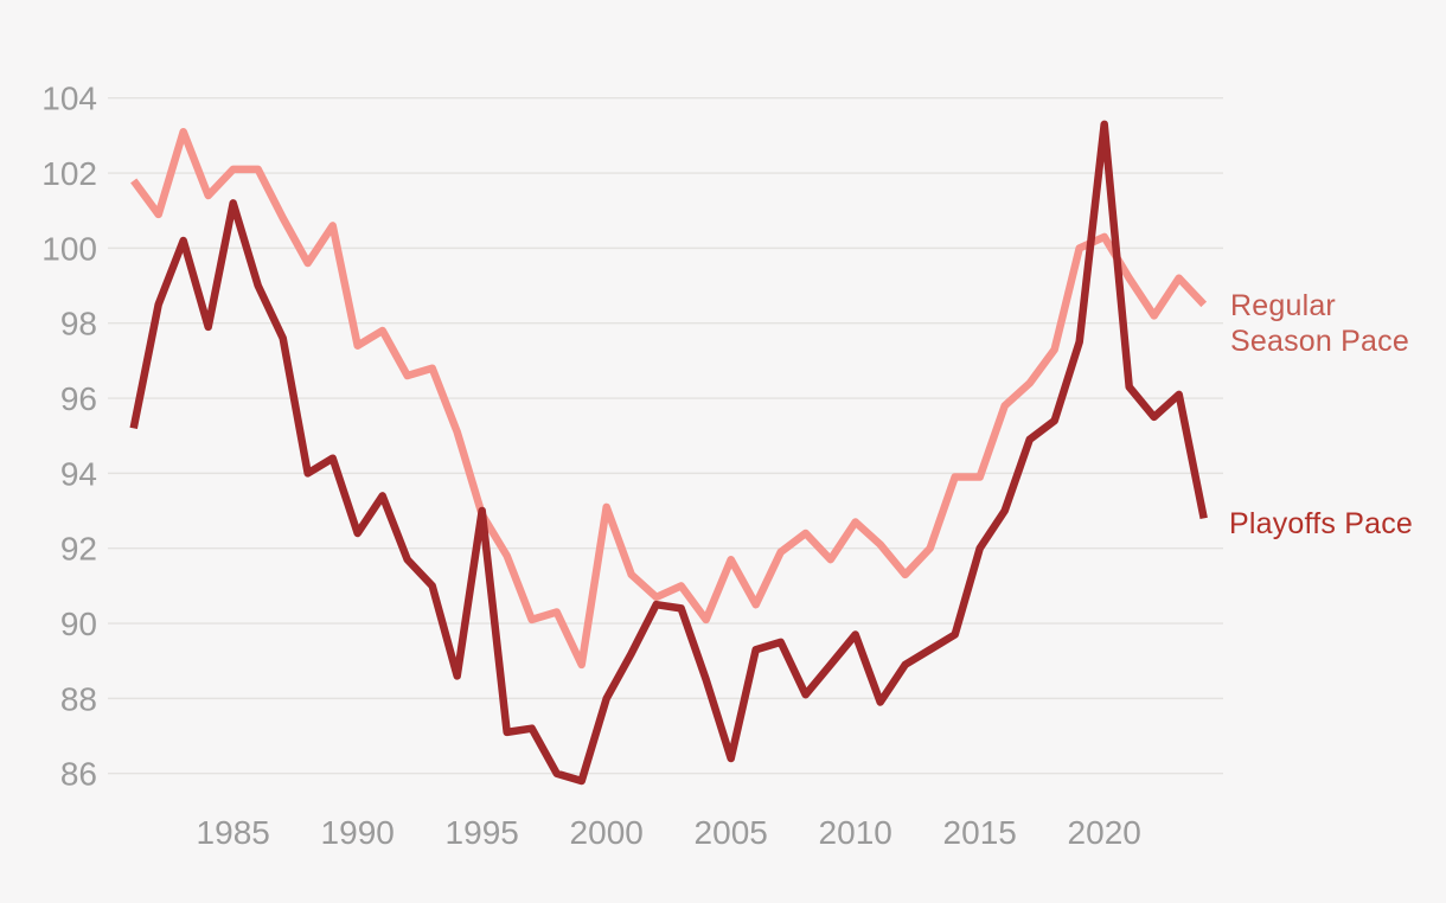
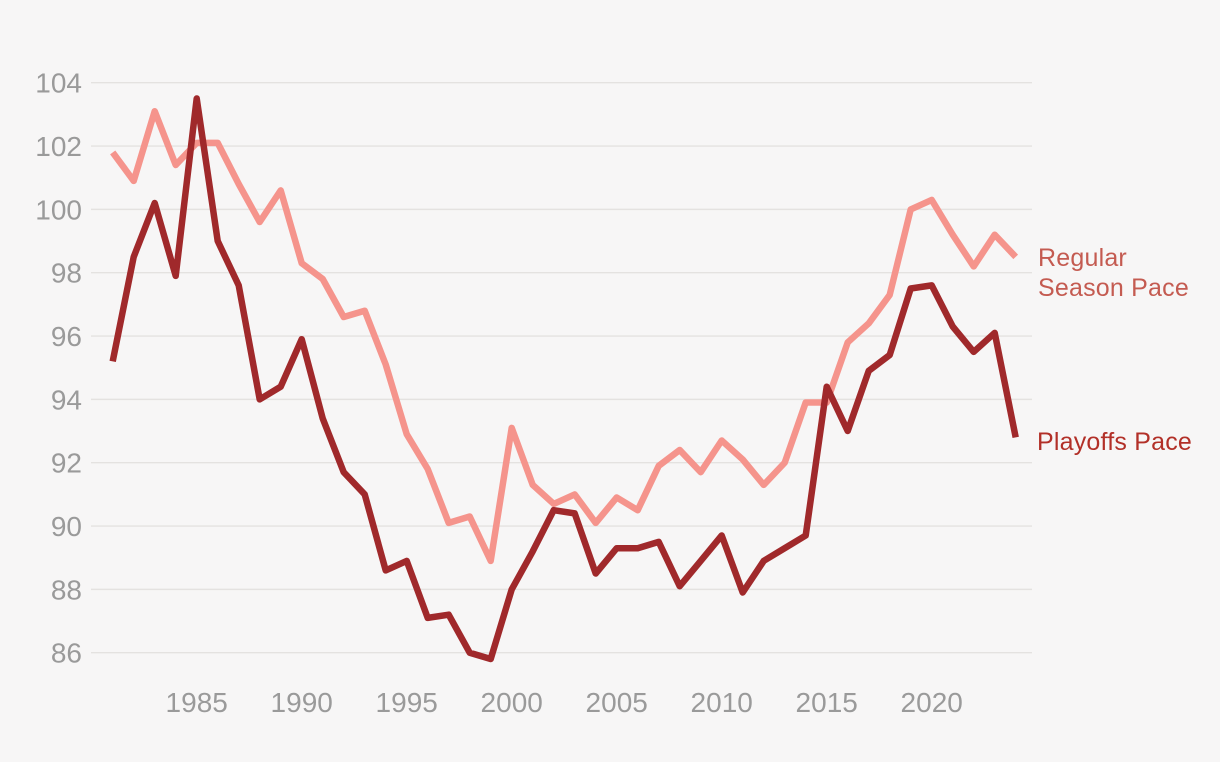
Playoffs Pace/1985: 101.2 -> 103.5
Regular Season Pace/1990: 97.4 -> 98.3
Playoffs Pace/1990: 92.4 -> 95.9
Playoffs Pace/1995: 93.0 -> 88.9
Regular Season Pace/2005: 91.7 -> 90.9
Playoffs Pace/2005: 86.4 -> 89.3
Playoffs Pace/2015: 92.0 -> 94.4
Playoffs Pace/2020: 103.3 -> 97.6
